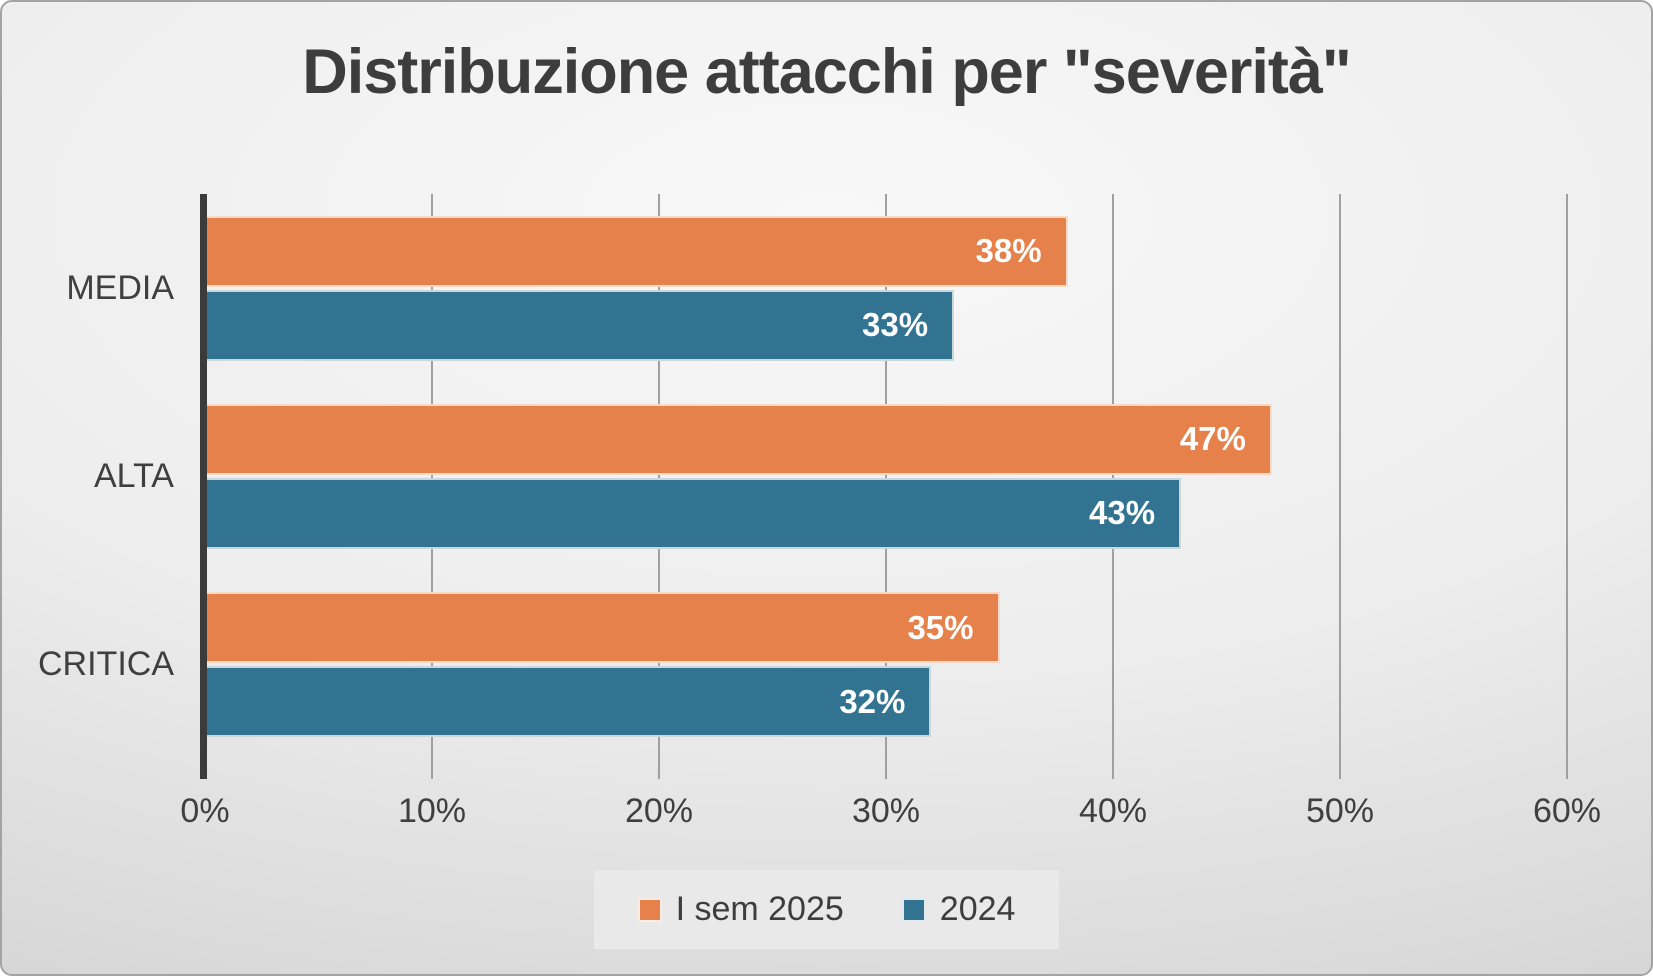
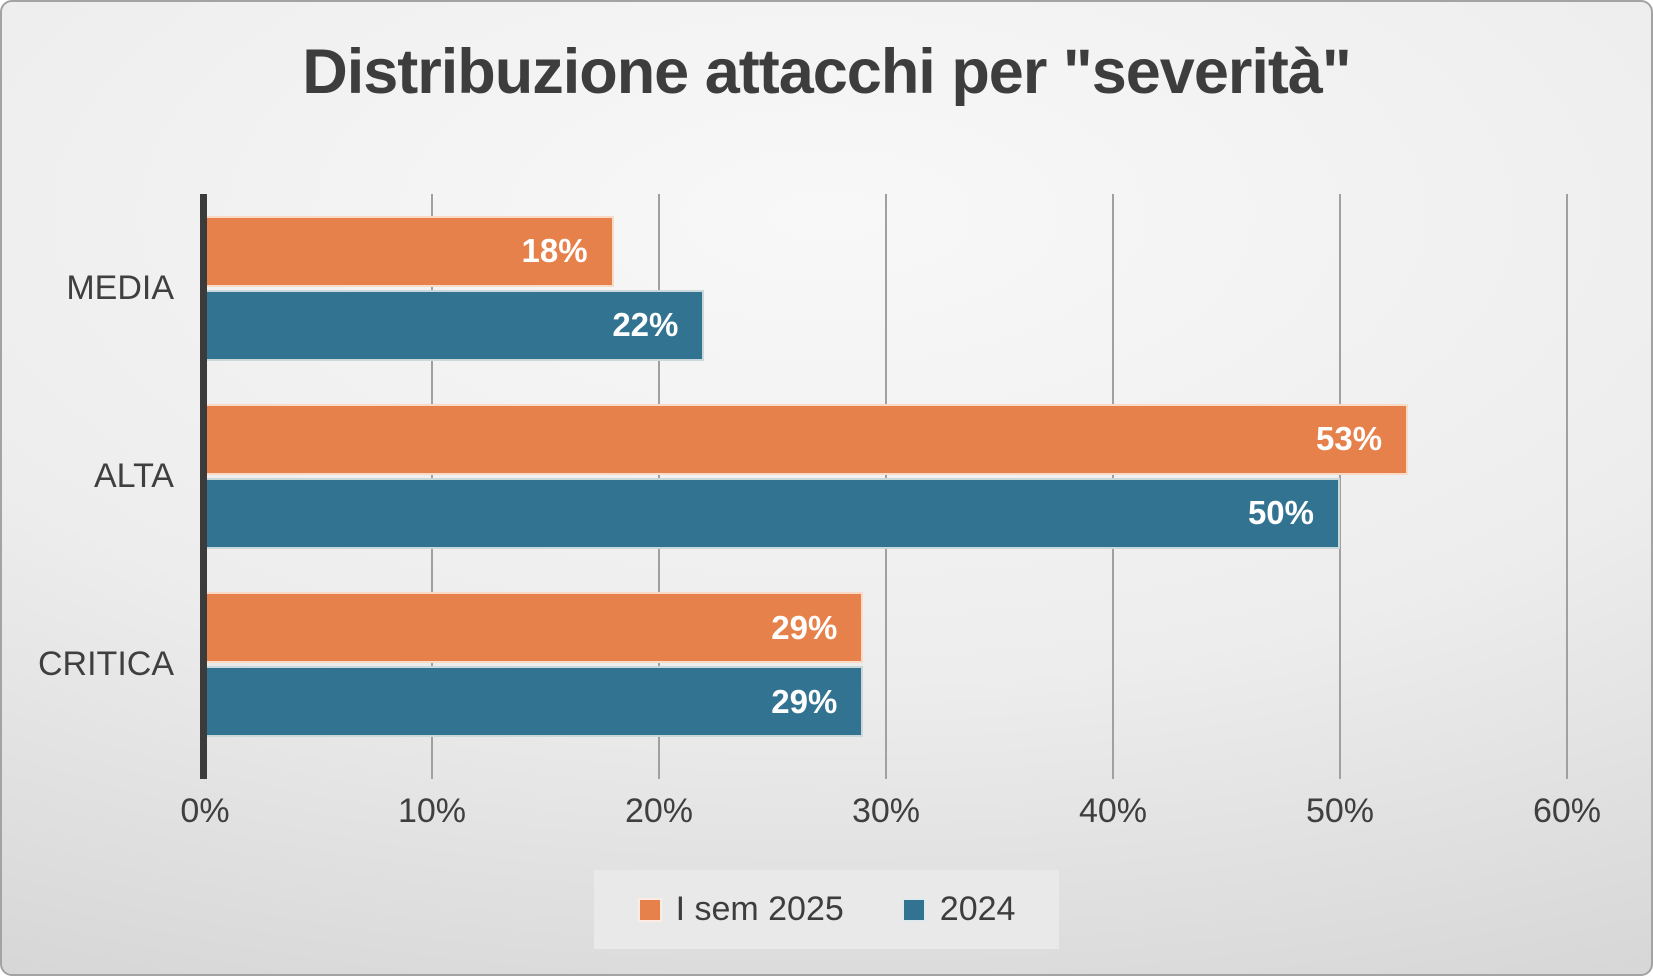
I sem 2025/MEDIA: 38% -> 18%
2024/MEDIA: 33% -> 22%
I sem 2025/ALTA: 47% -> 53%
2024/ALTA: 43% -> 50%
I sem 2025/CRITICA: 35% -> 29%
2024/CRITICA: 32% -> 29%
